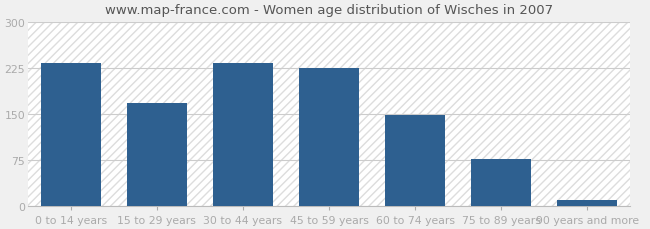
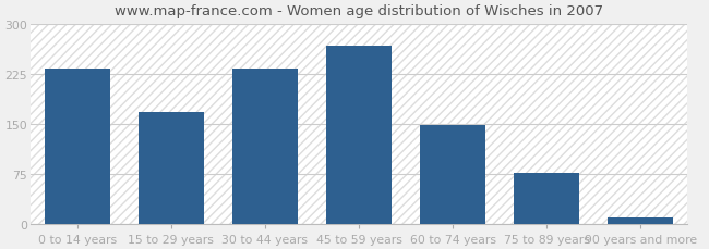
45 to 59 years: 224 -> 266
